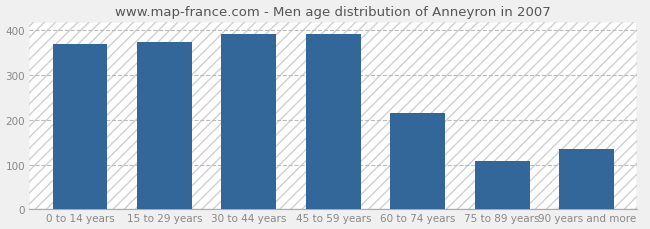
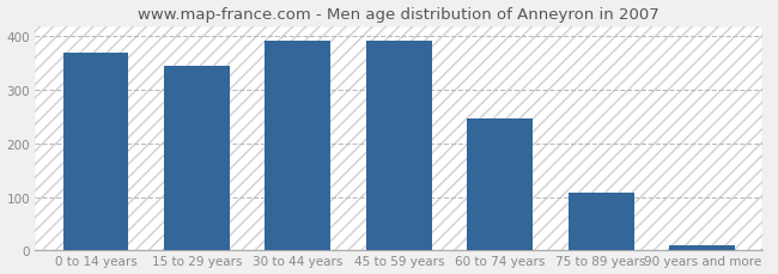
15 to 29 years: 375 -> 344
60 to 74 years: 215 -> 246
90 years and more: 135 -> 10
